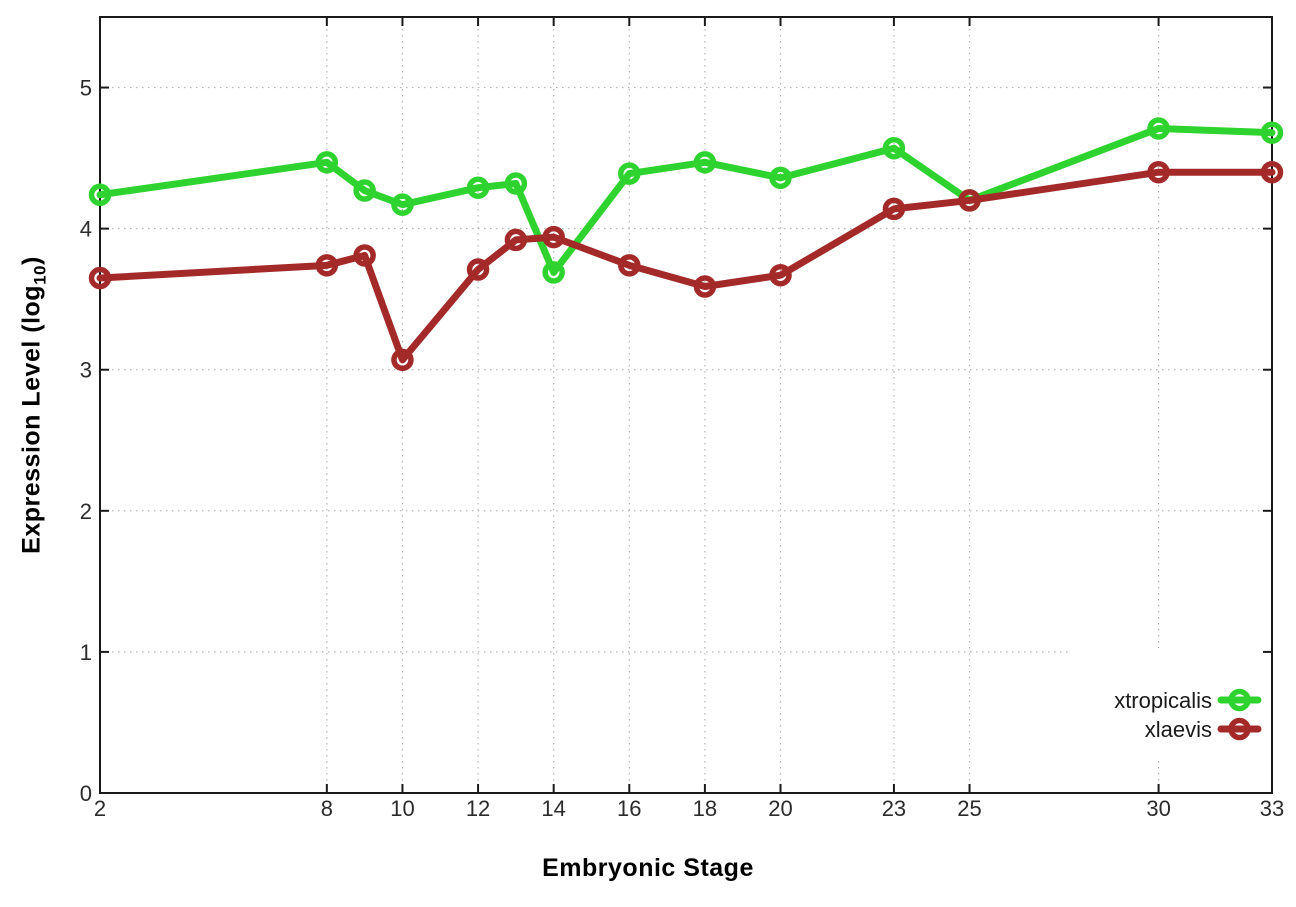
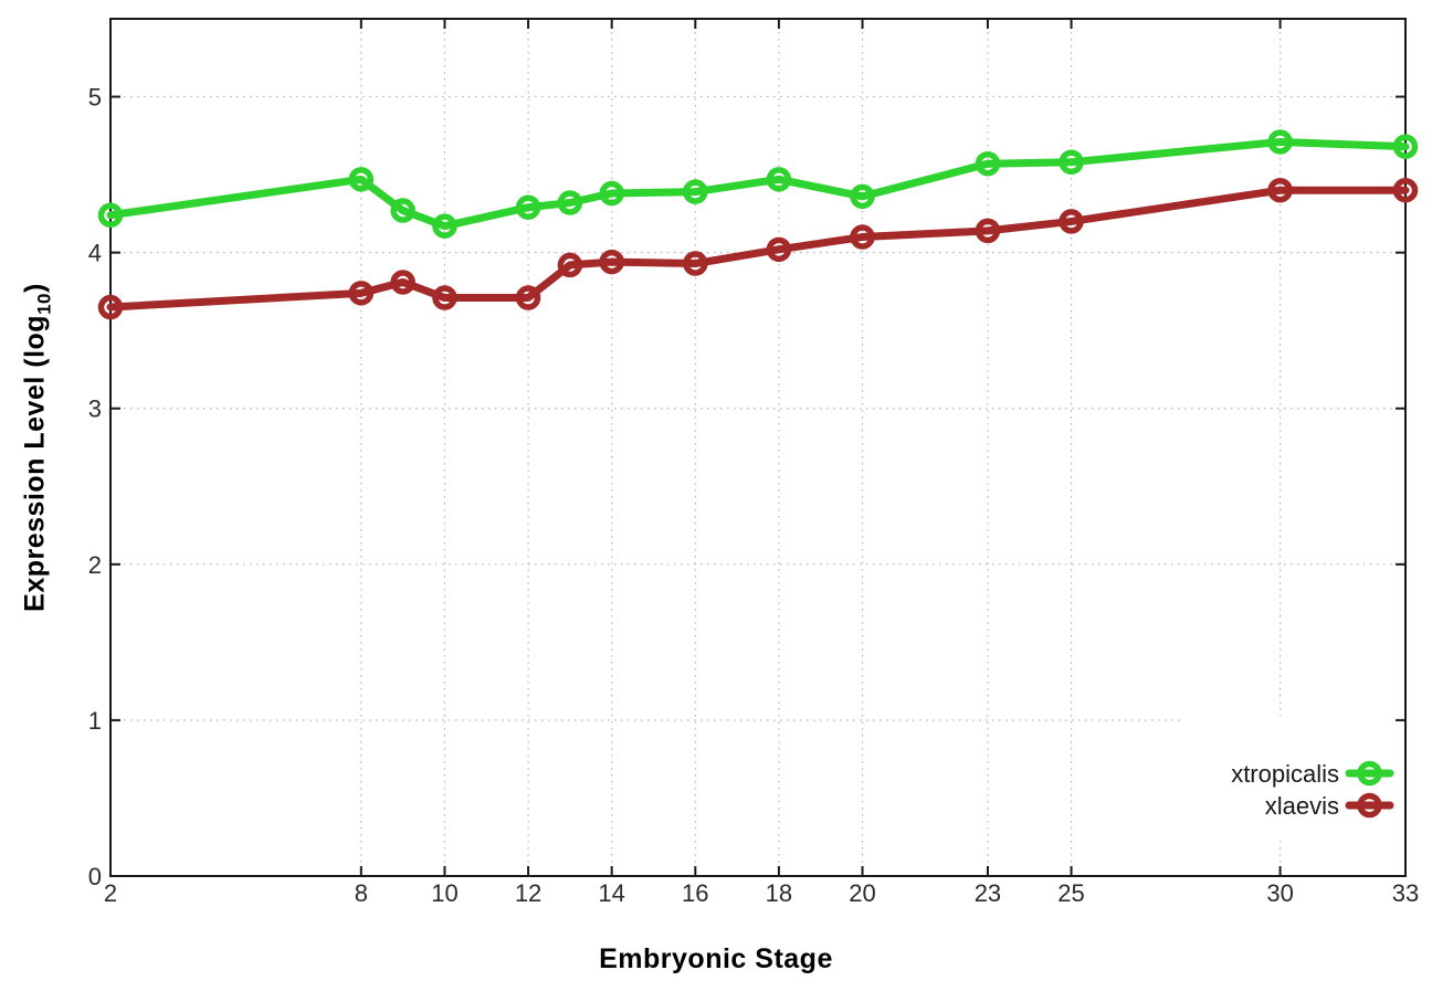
xlaevis/10: 3.07 -> 3.71
xtropicalis/14: 3.69 -> 4.38
xlaevis/16: 3.74 -> 3.93
xlaevis/18: 3.59 -> 4.02
xlaevis/20: 3.67 -> 4.10
xtropicalis/25: 4.20 -> 4.58
